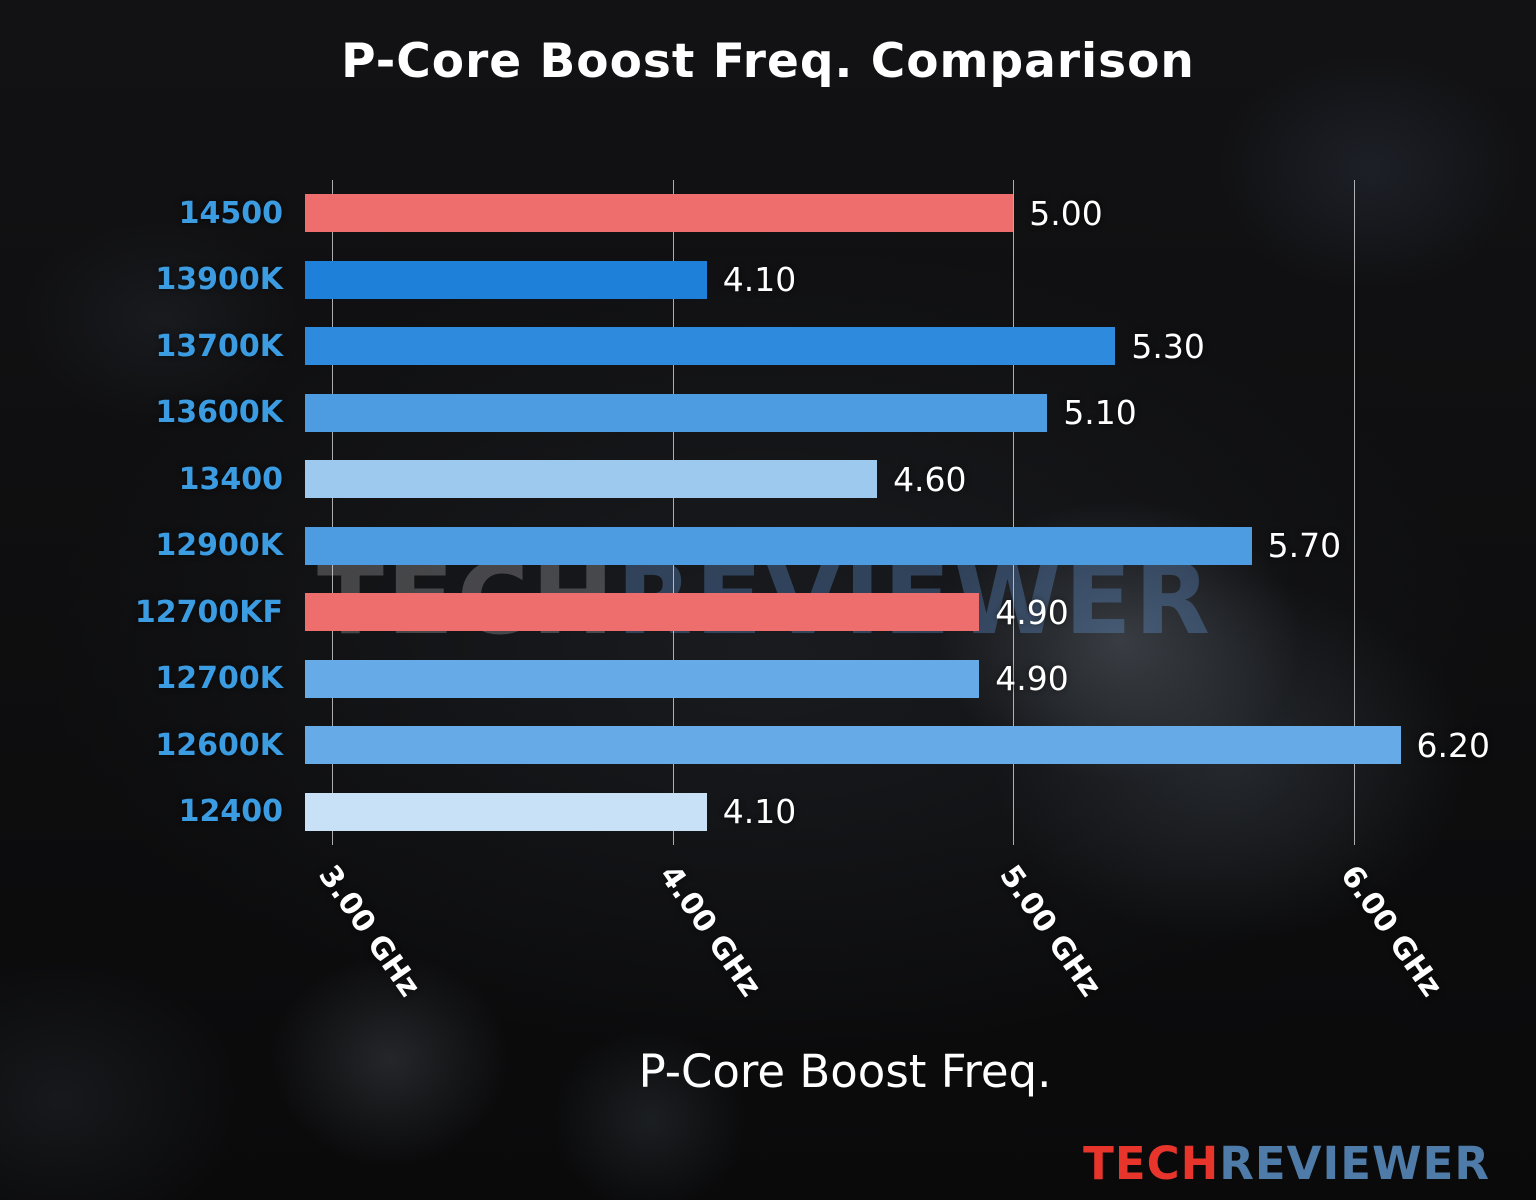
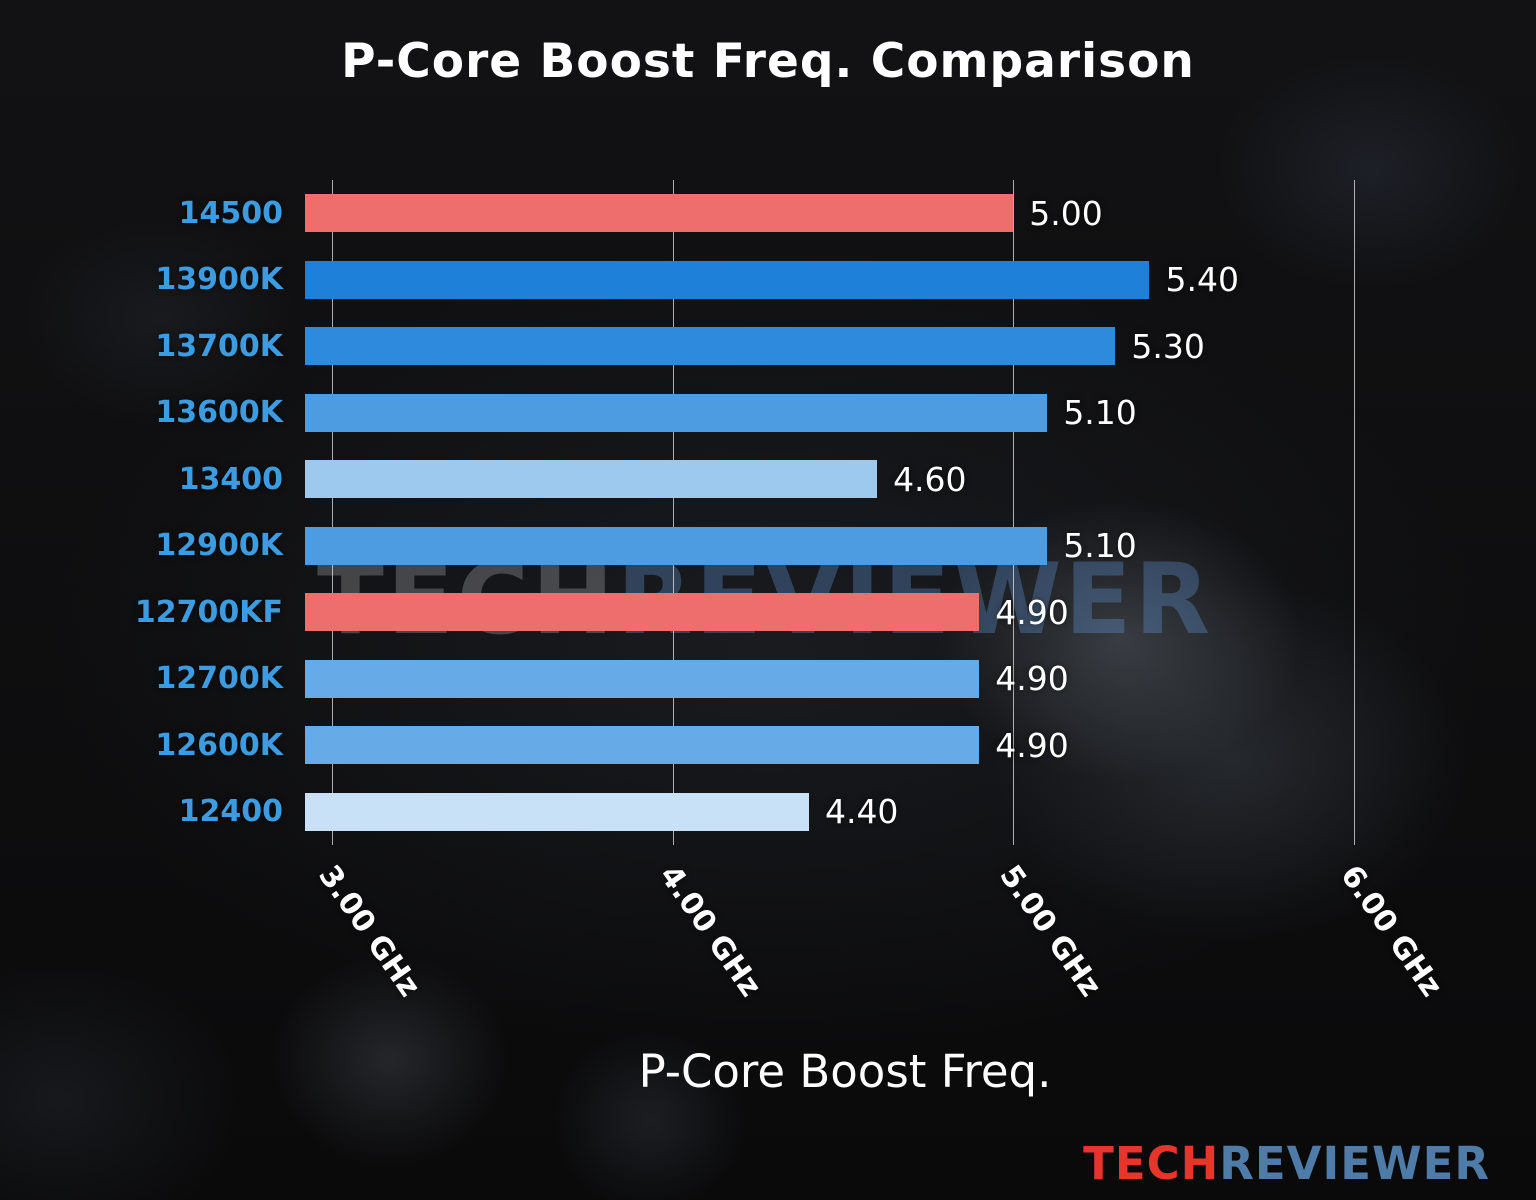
13900K: 4.10 -> 5.40
12900K: 5.70 -> 5.10
12600K: 6.20 -> 4.90
12400: 4.10 -> 4.40
